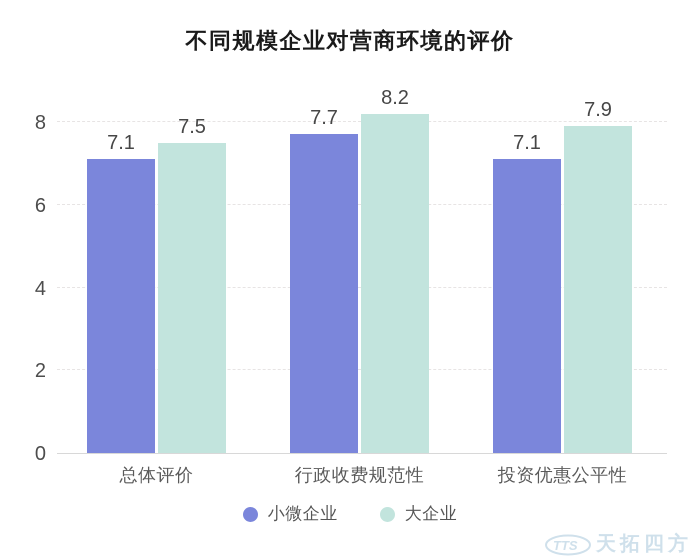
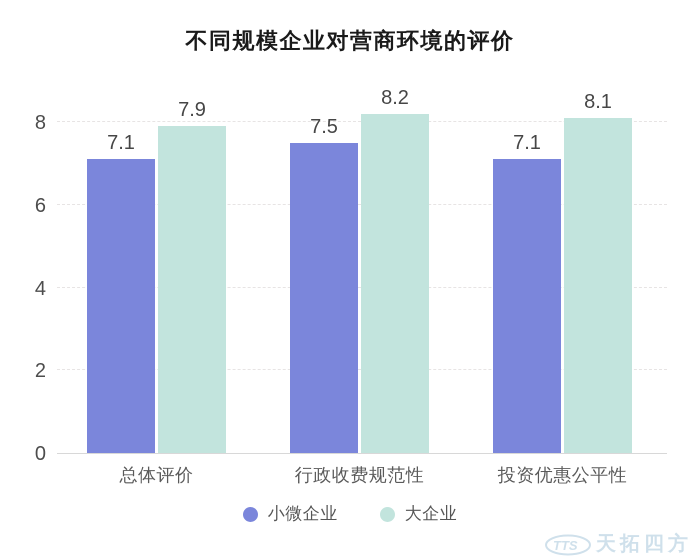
大企业/总体评价: 7.5 -> 7.9
小微企业/行政收费规范性: 7.7 -> 7.5
大企业/投资优惠公平性: 7.9 -> 8.1
